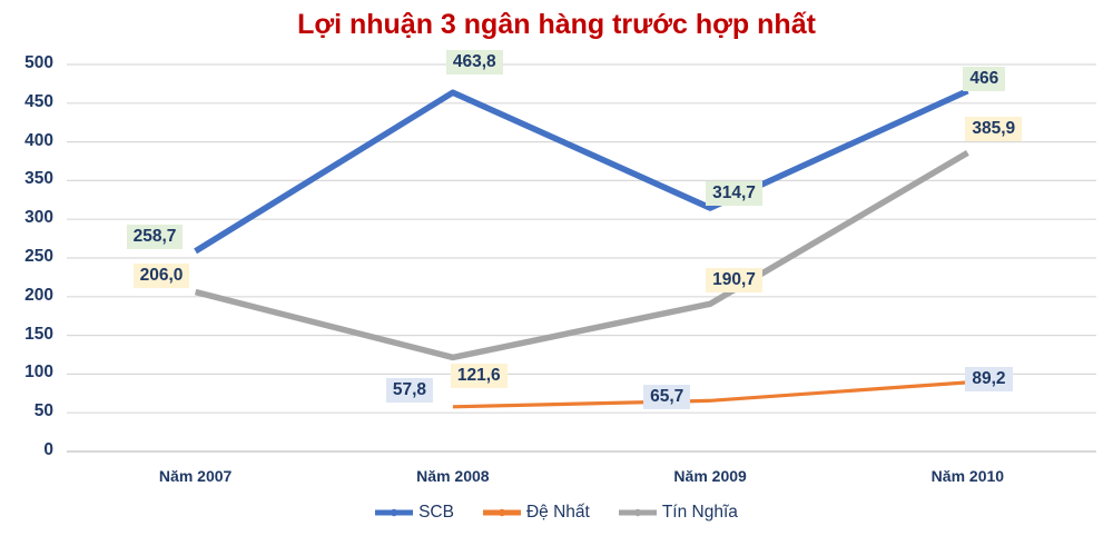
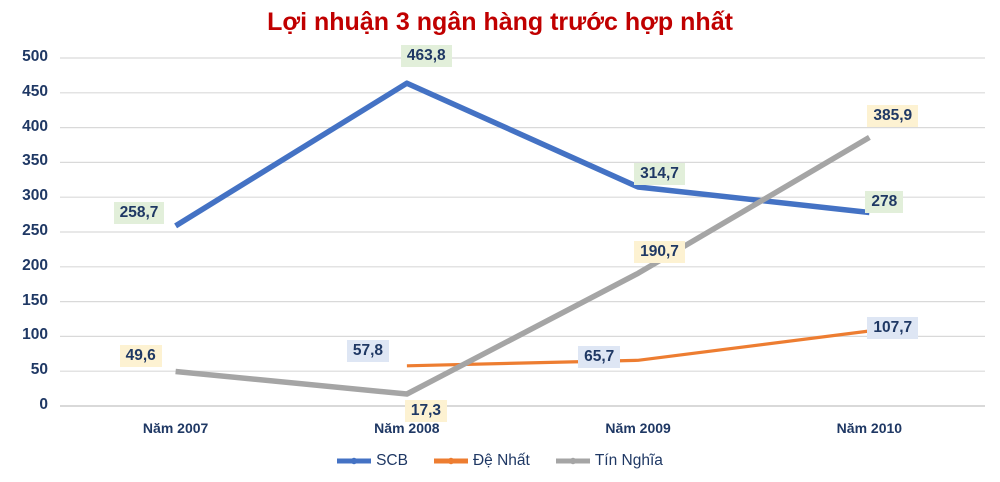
Tín Nghĩa/Năm 2007: 206,0 -> 49,6
Tín Nghĩa/Năm 2008: 121,6 -> 17,3
SCB/Năm 2010: 466 -> 278
Đệ Nhất/Năm 2010: 89,2 -> 107,7
